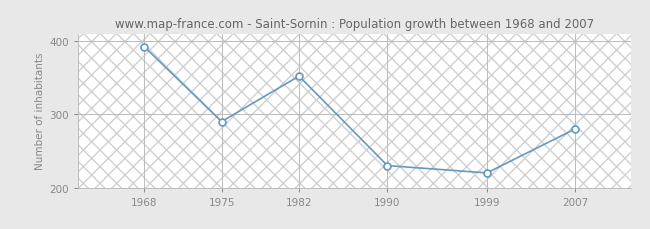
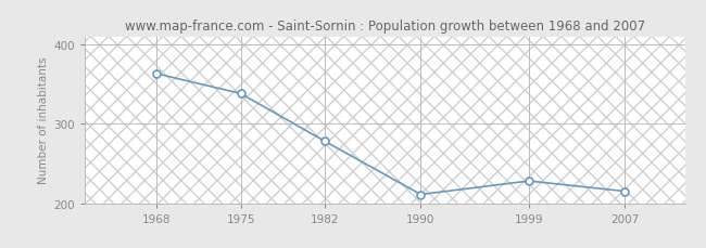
1968: 392 -> 363
1975: 290 -> 338
1982: 352 -> 278
1990: 230 -> 211
1999: 220 -> 228
2007: 280 -> 215
